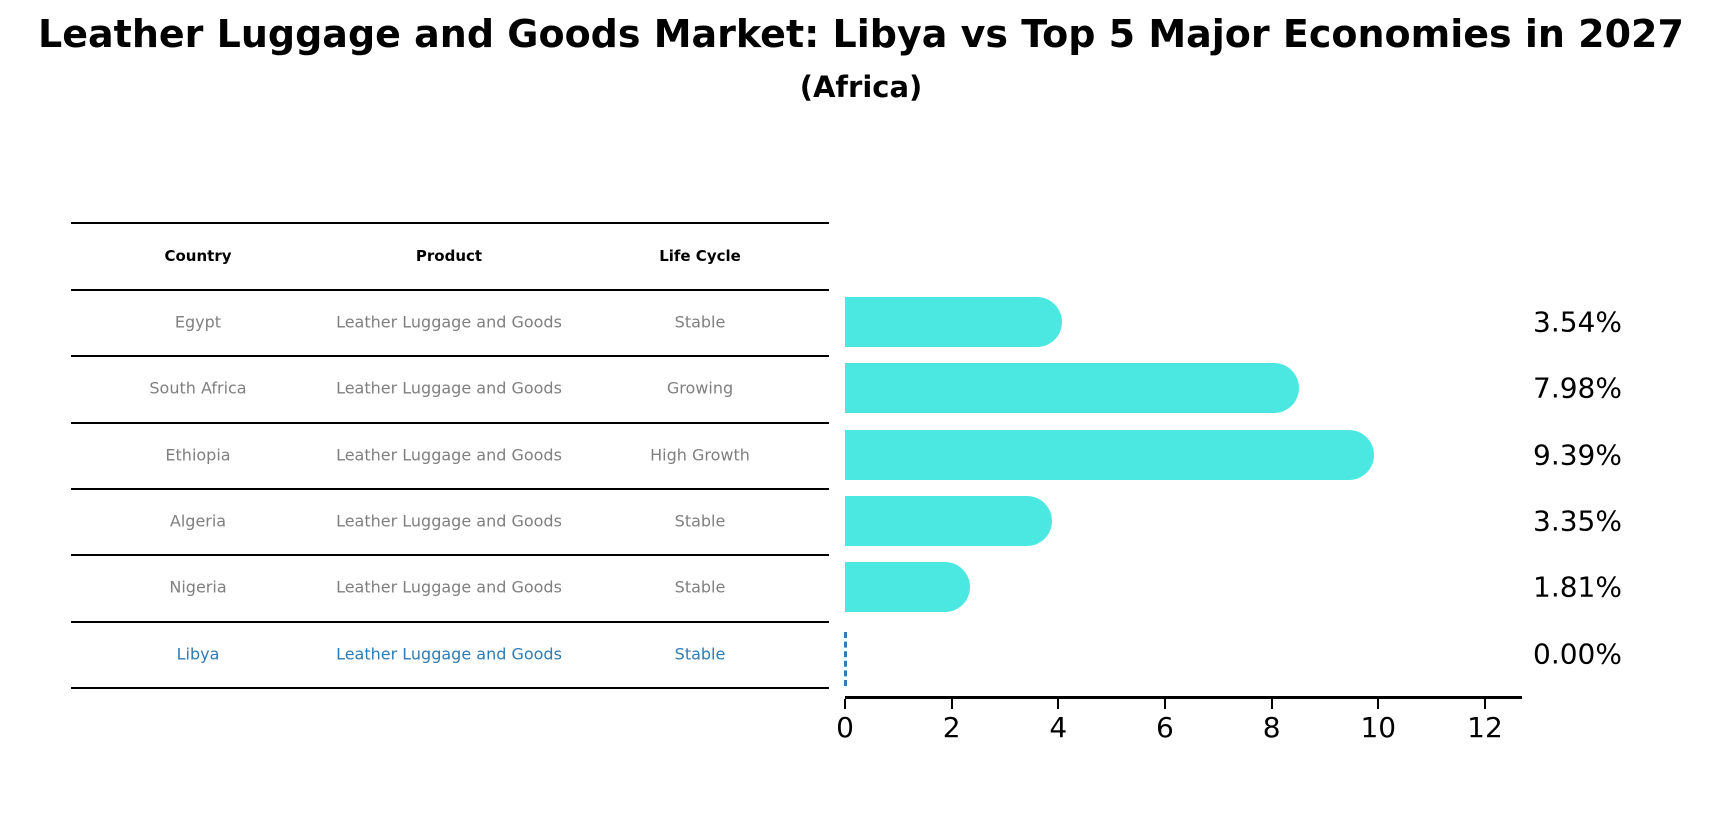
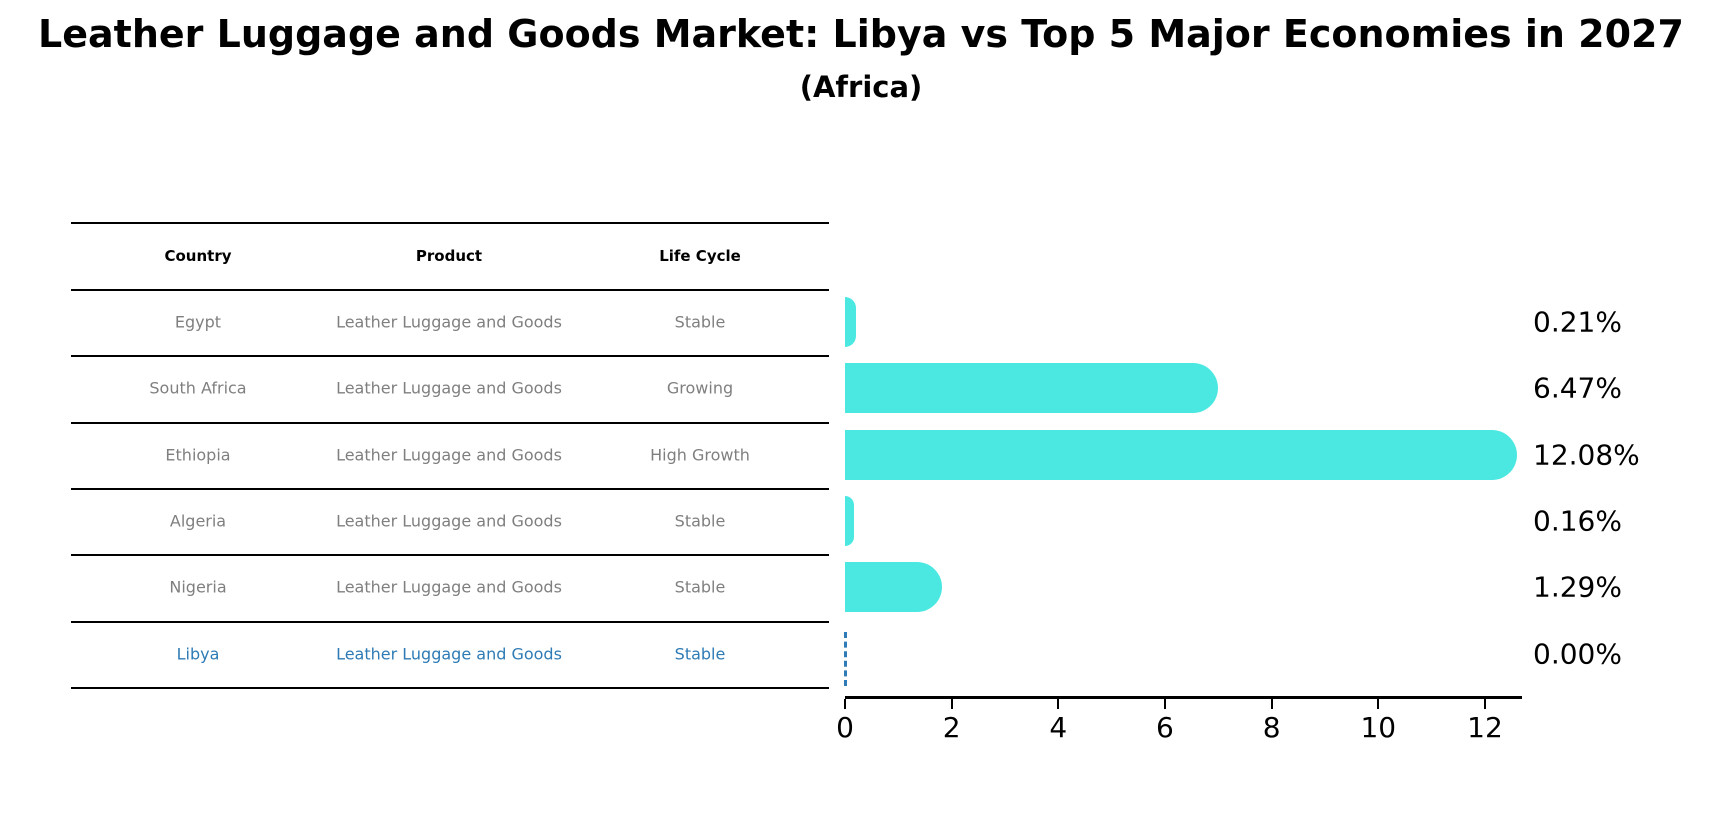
Egypt: 3.54% -> 0.21%
South Africa: 7.98% -> 6.47%
Ethiopia: 9.39% -> 12.08%
Algeria: 3.35% -> 0.16%
Nigeria: 1.81% -> 1.29%
